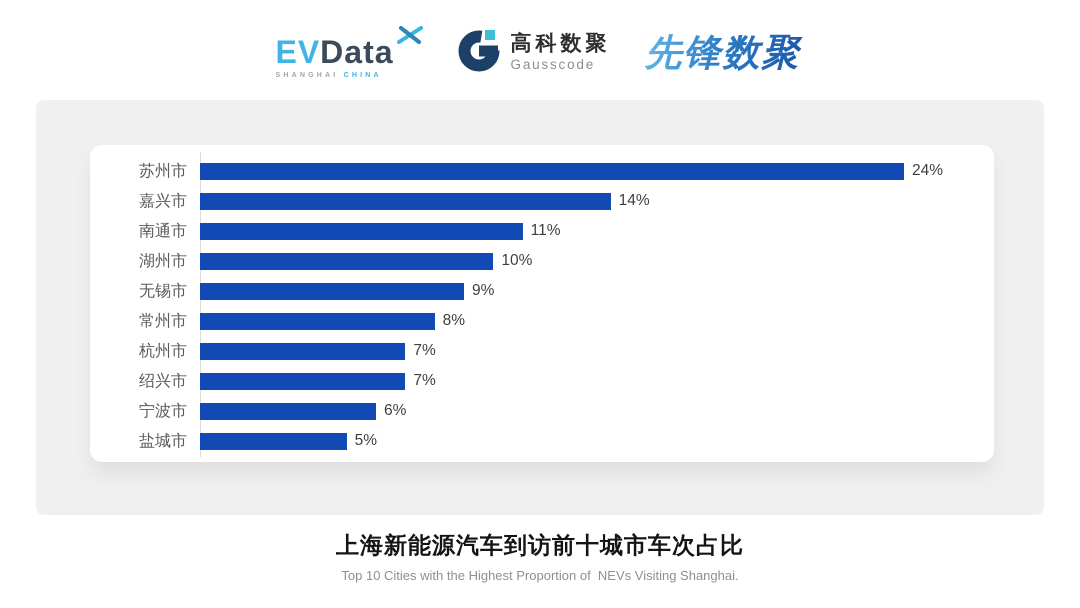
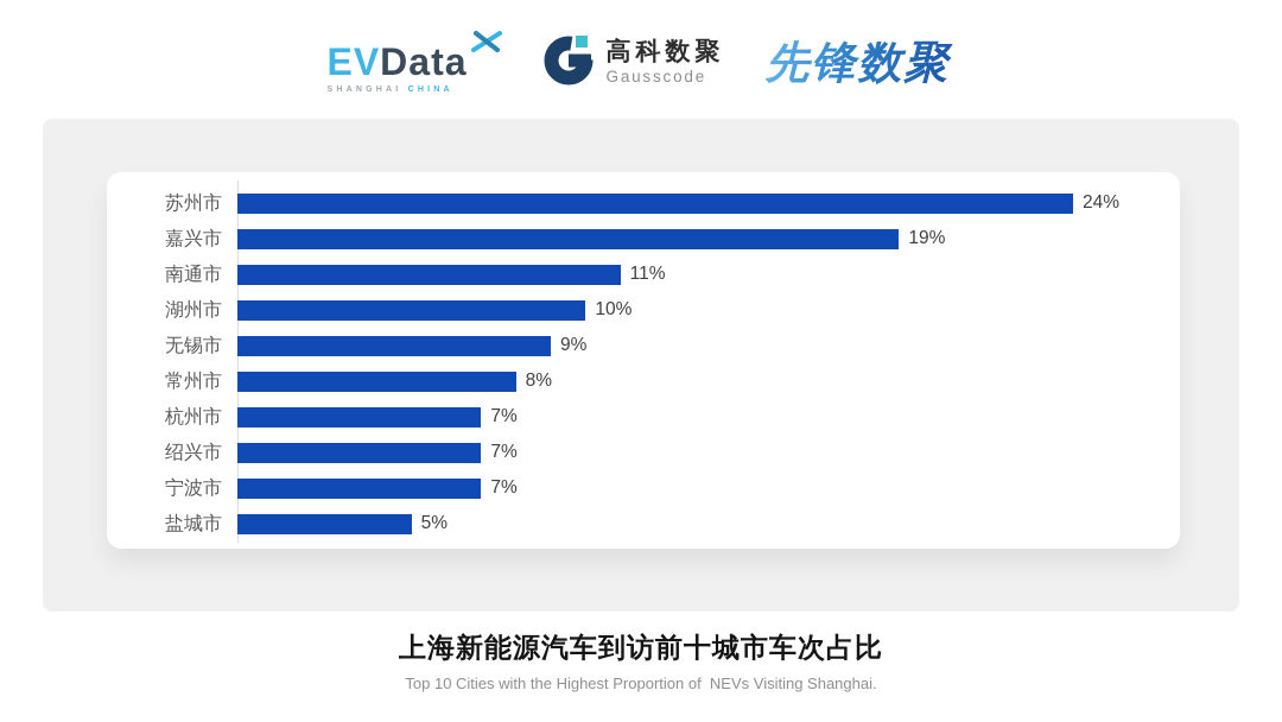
嘉兴市: 14% -> 19%
宁波市: 6% -> 7%
